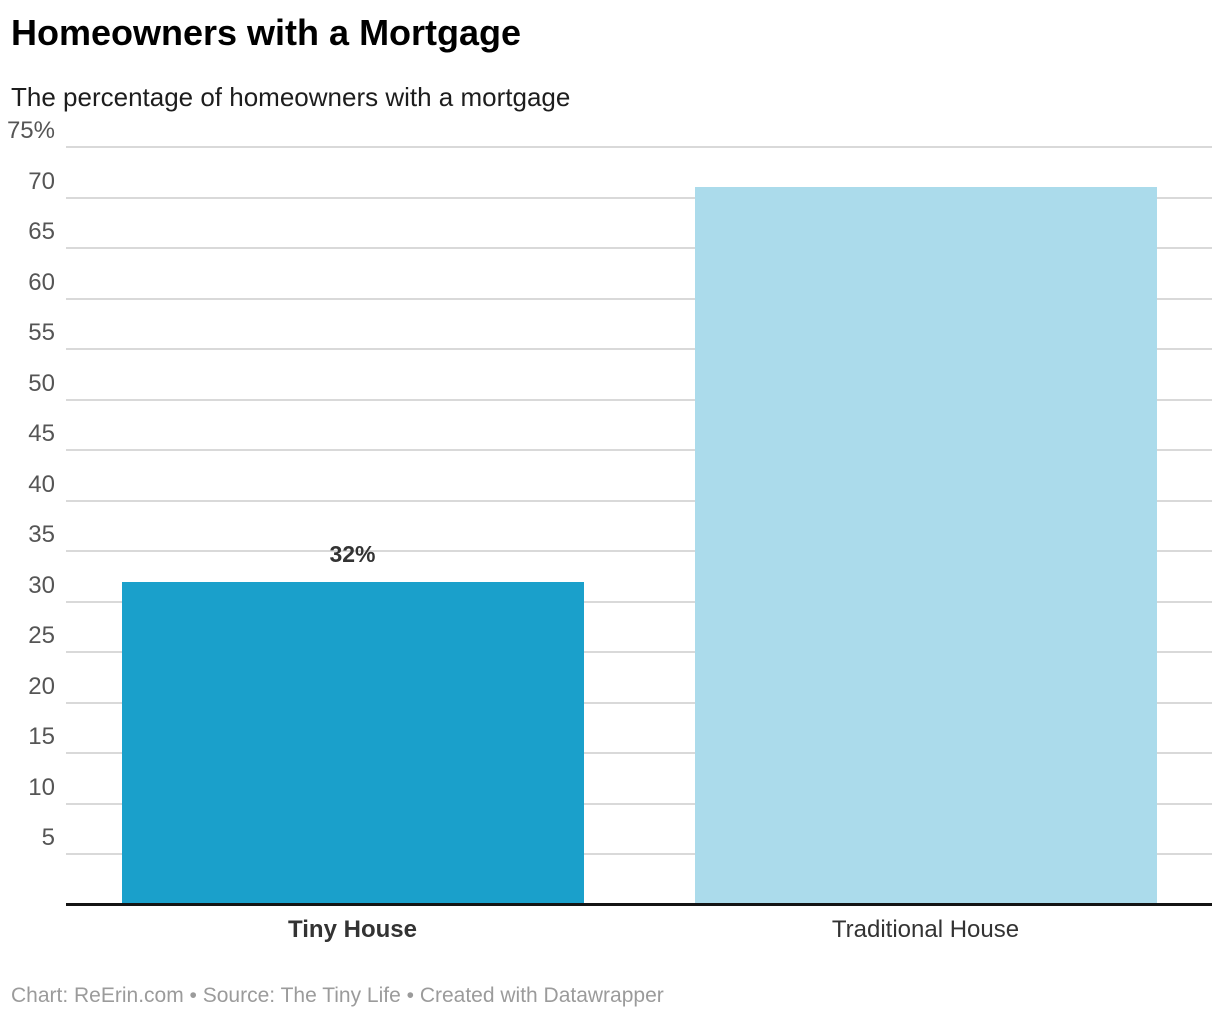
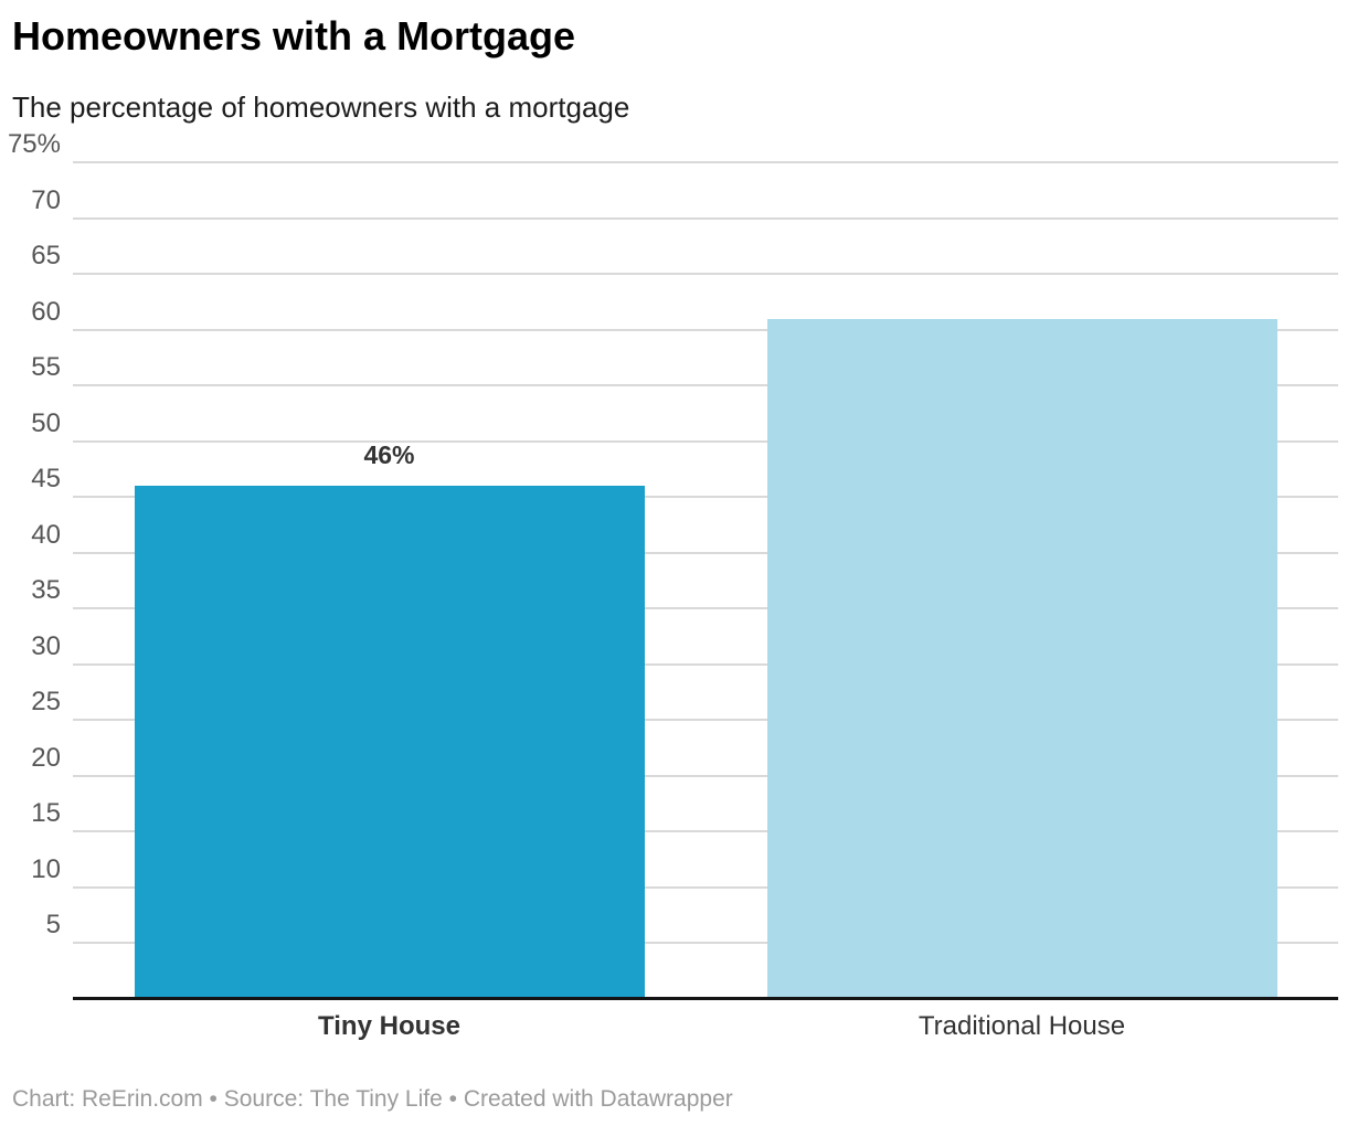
Tiny House: 32% -> 46%
Traditional House: 71% -> 61%
